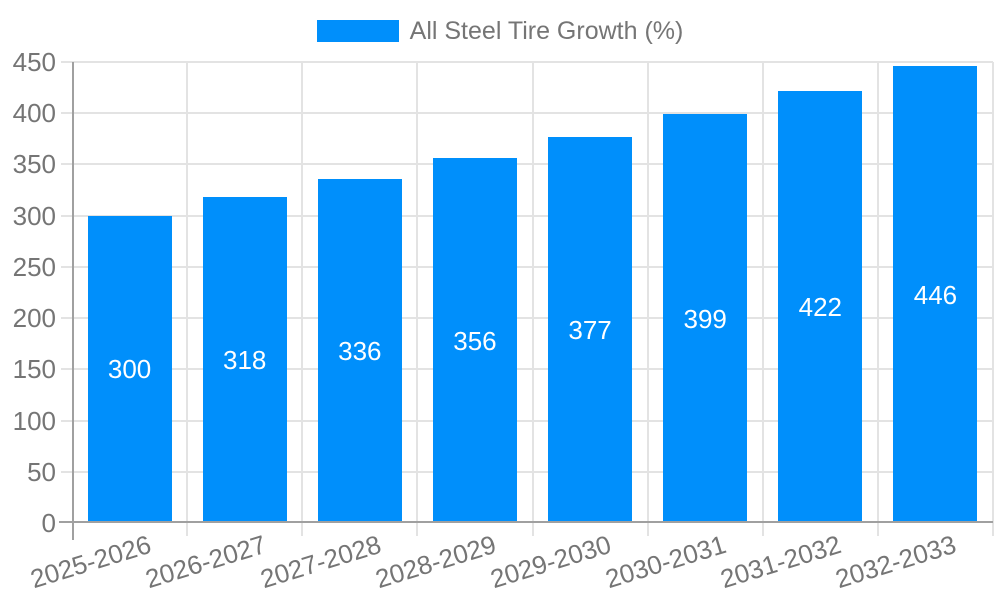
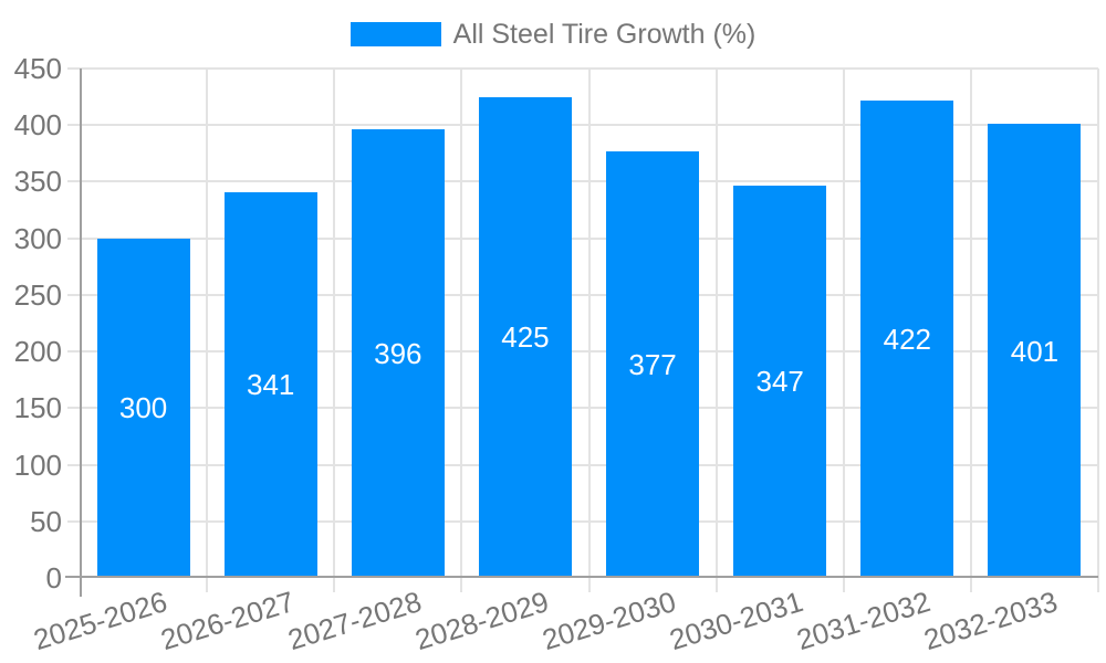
2026-2027: 318 -> 341
2027-2028: 336 -> 396
2028-2029: 356 -> 425
2030-2031: 399 -> 347
2032-2033: 446 -> 401
